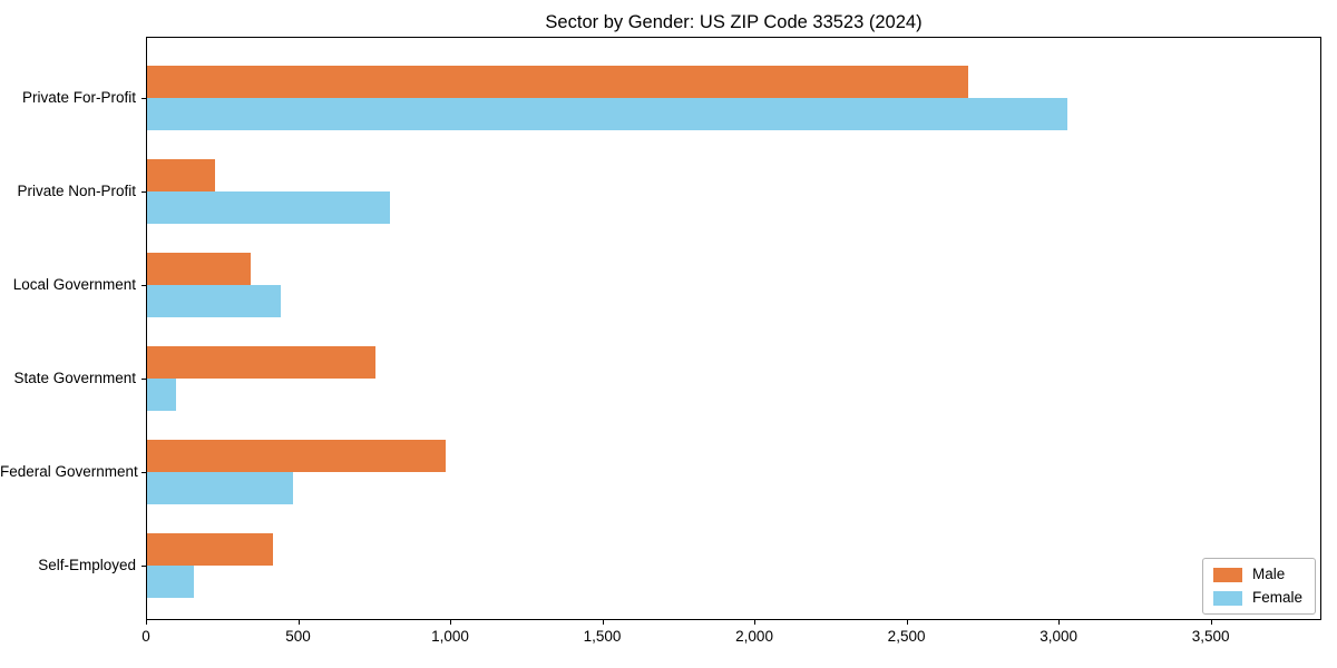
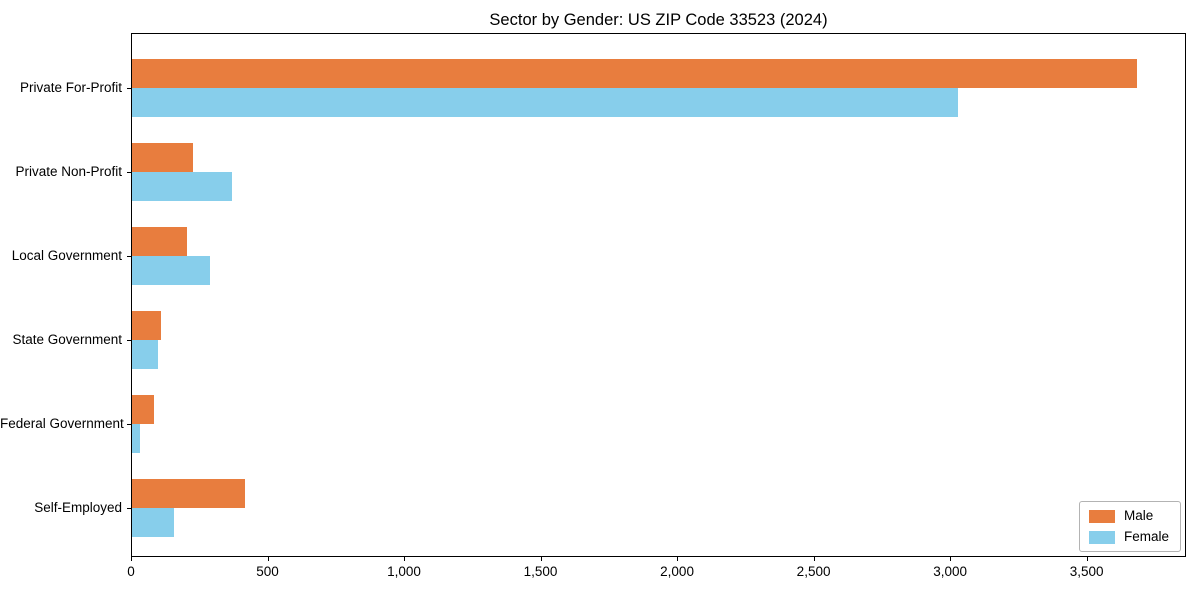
Male/Private For-Profit: 2700 -> 3680
Female/Private Non-Profit: 800 -> 360
Male/Local Government: 340 -> 200
Female/Local Government: 440 -> 280
Male/State Government: 750 -> 100
Male/Federal Government: 980 -> 80
Female/Federal Government: 480 -> 30
